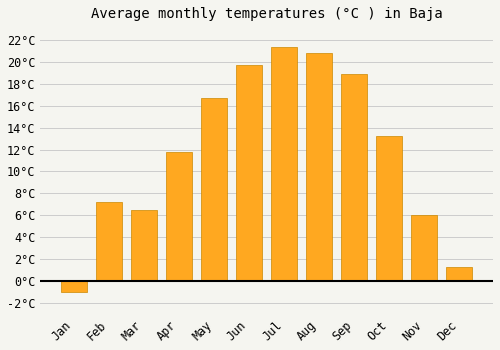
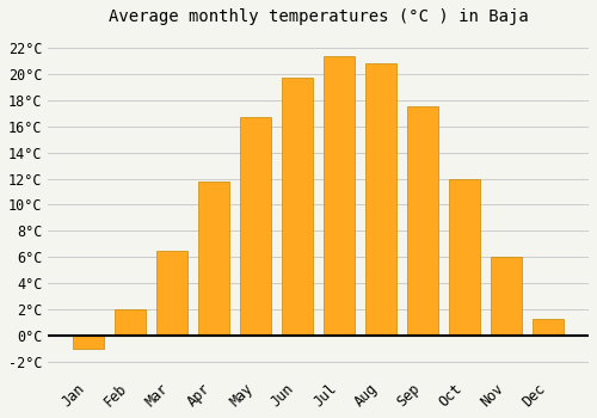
Feb: 7.2°C -> 2.0°C
Sep: 18.9°C -> 17.5°C
Oct: 13.2°C -> 12.0°C
